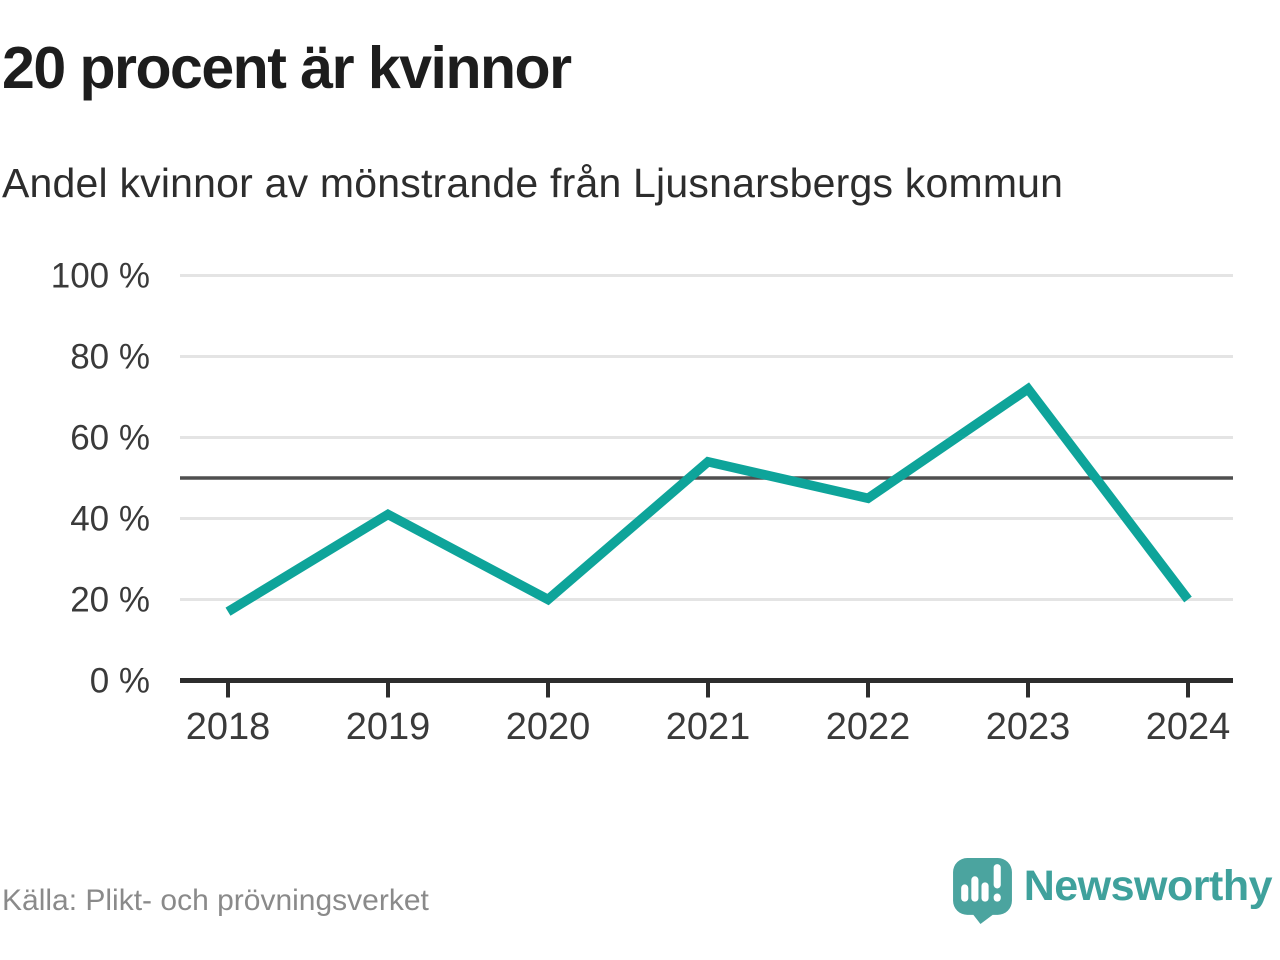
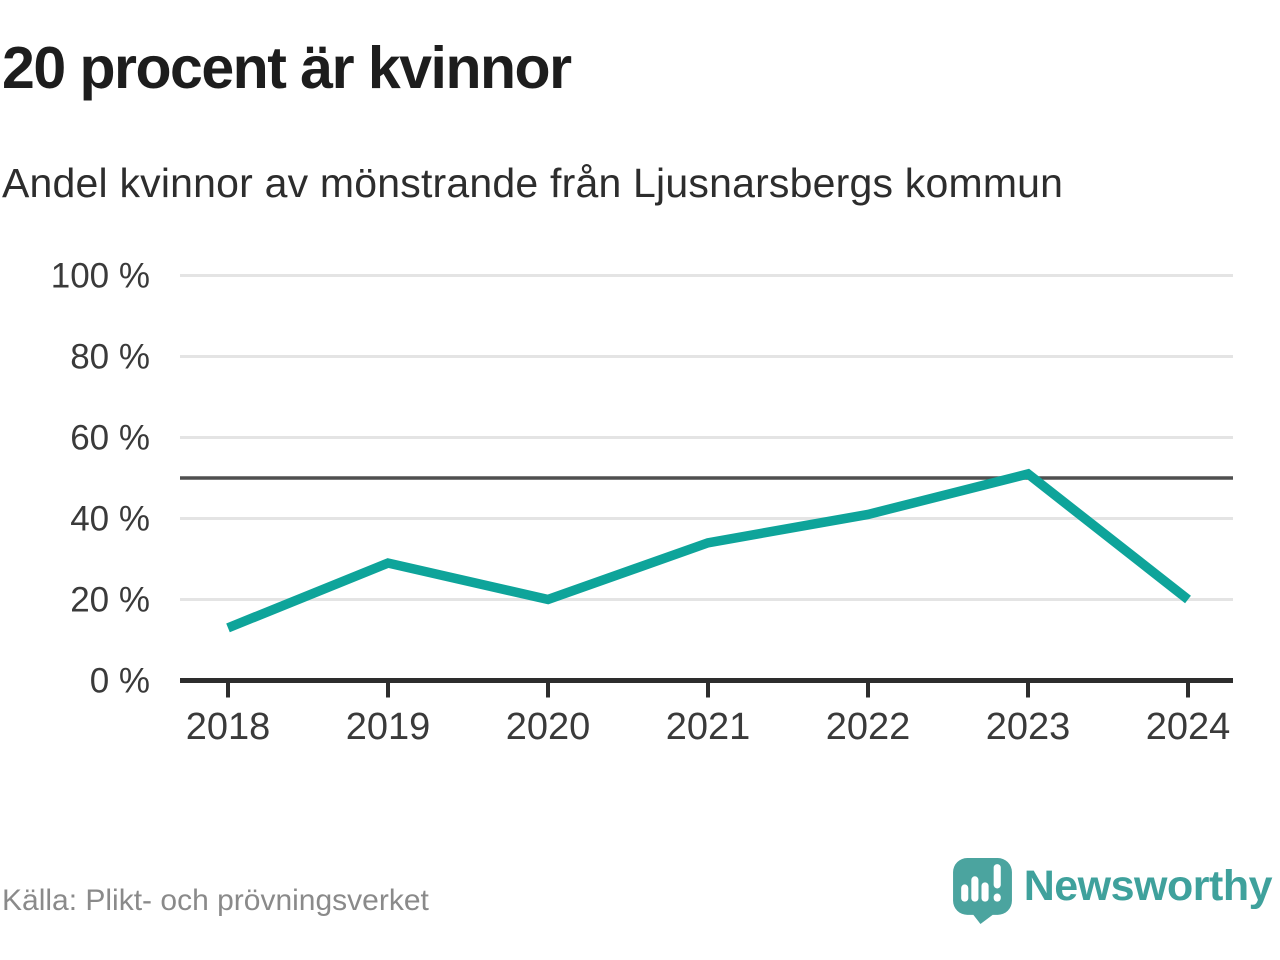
2018: 17% -> 13%
2019: 41% -> 29%
2021: 54% -> 34%
2022: 45% -> 41%
2023: 72% -> 51%
